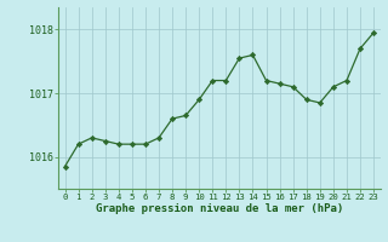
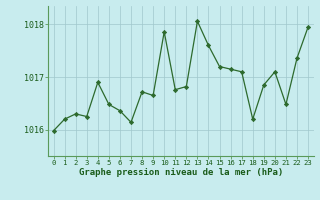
0: 1015.85 -> 1015.98
4: 1016.20 -> 1016.90
5: 1016.20 -> 1016.48
6: 1016.20 -> 1016.36
7: 1016.30 -> 1016.14
8: 1016.60 -> 1016.72
10: 1016.90 -> 1017.86
11: 1017.20 -> 1016.76
12: 1017.20 -> 1016.82
13: 1017.55 -> 1018.06
18: 1016.90 -> 1016.20
21: 1017.20 -> 1016.48
22: 1017.70 -> 1017.36
